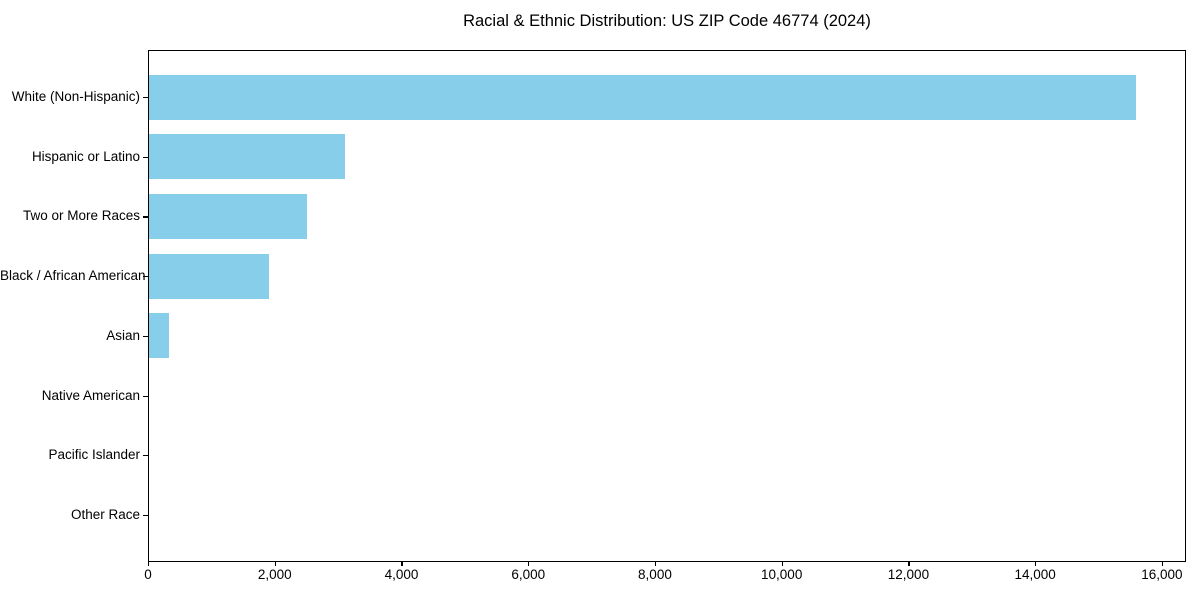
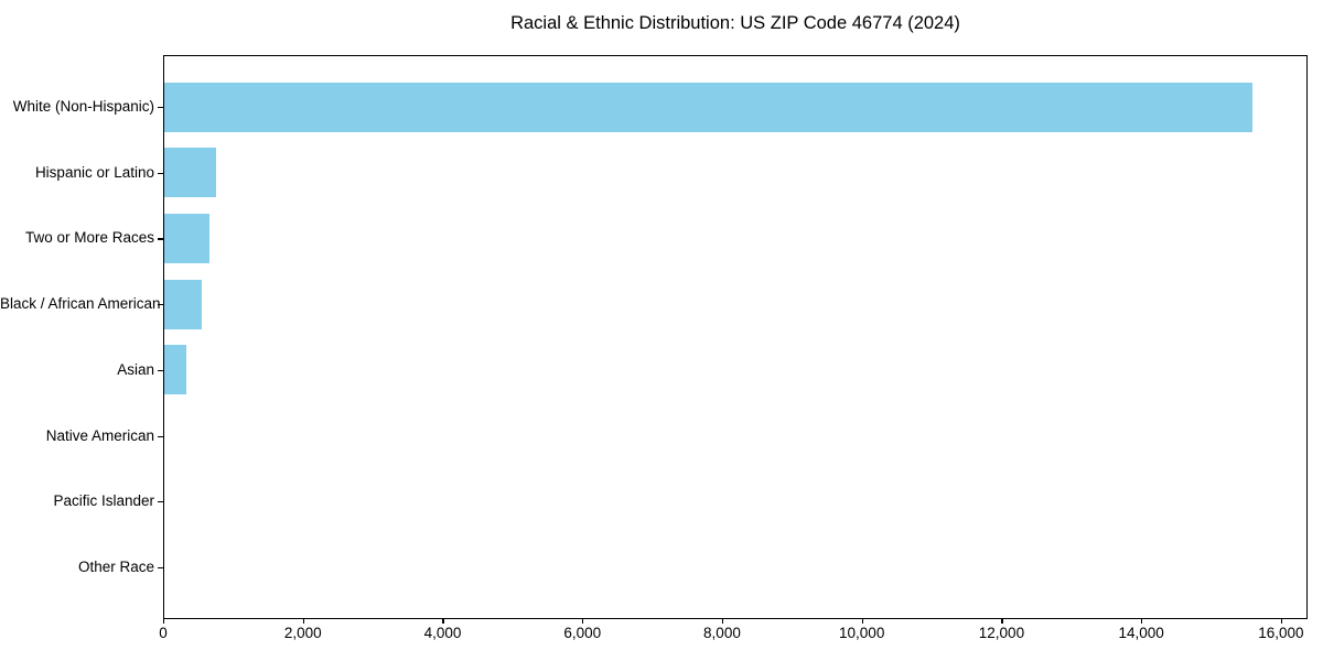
Hispanic or Latino: 3100 -> 700
Two or More Races: 2500 -> 600
Black / African American: 1900 -> 500
